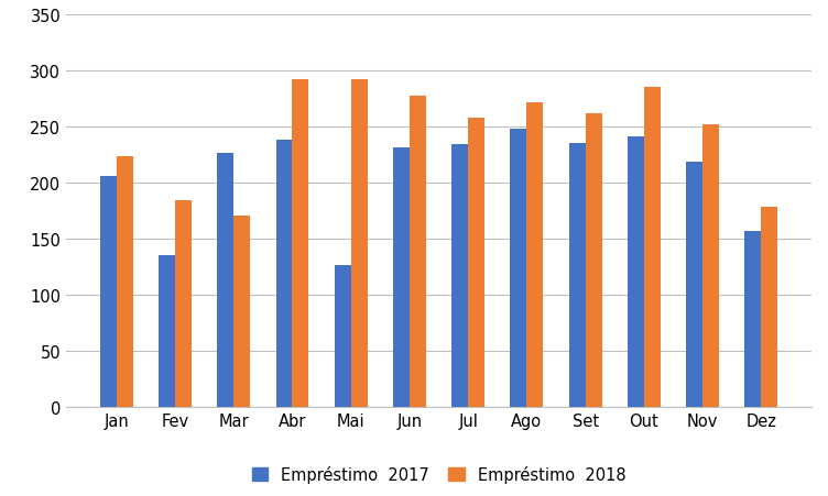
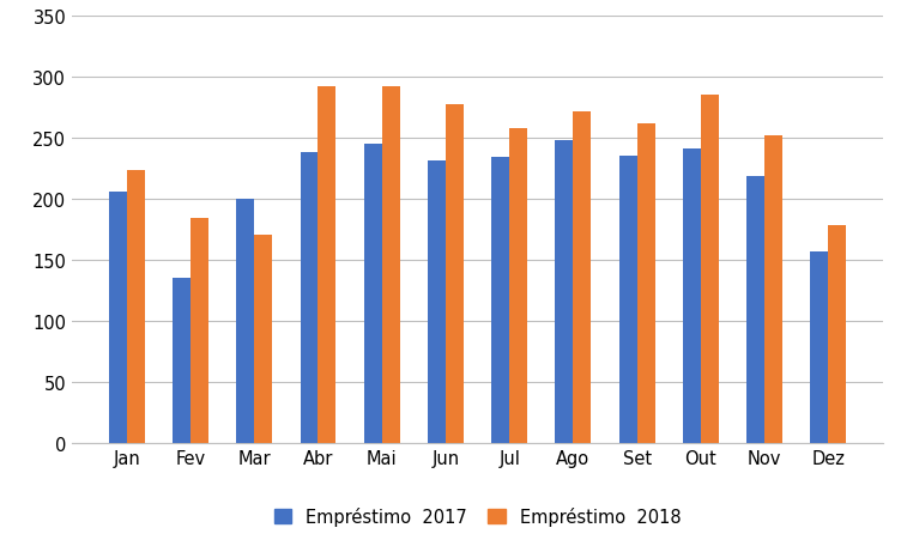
Empréstimo 2017/Mar: 226 -> 200
Empréstimo 2017/Mai: 126 -> 245
